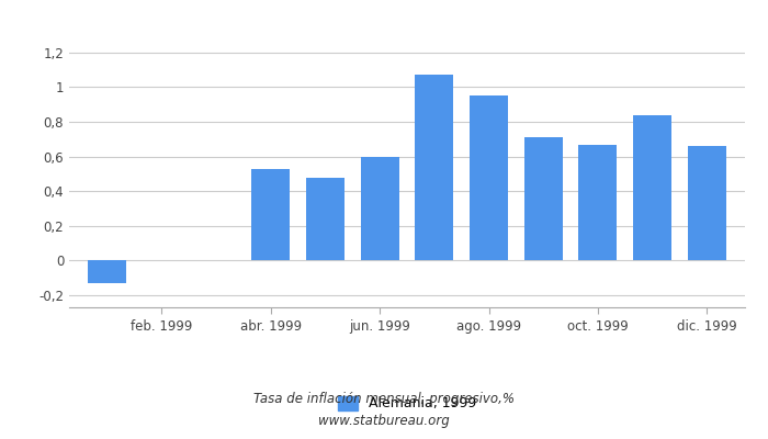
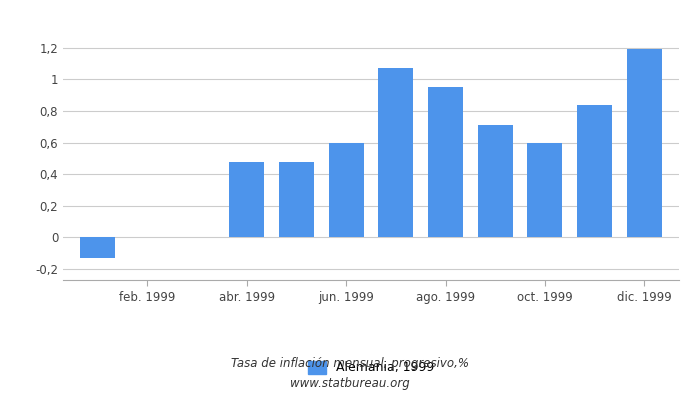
abr. 1999: 0,53 -> 0,48
oct. 1999: 0,67 -> 0,60
dic. 1999: 0,66 -> 1,19
